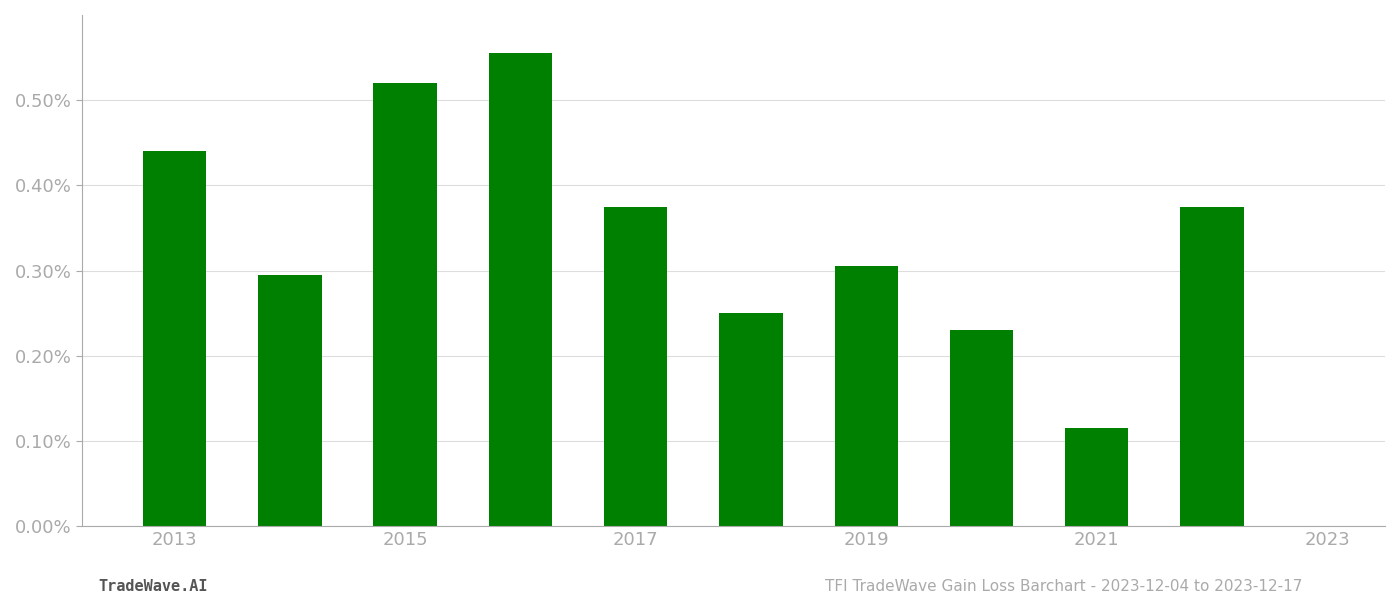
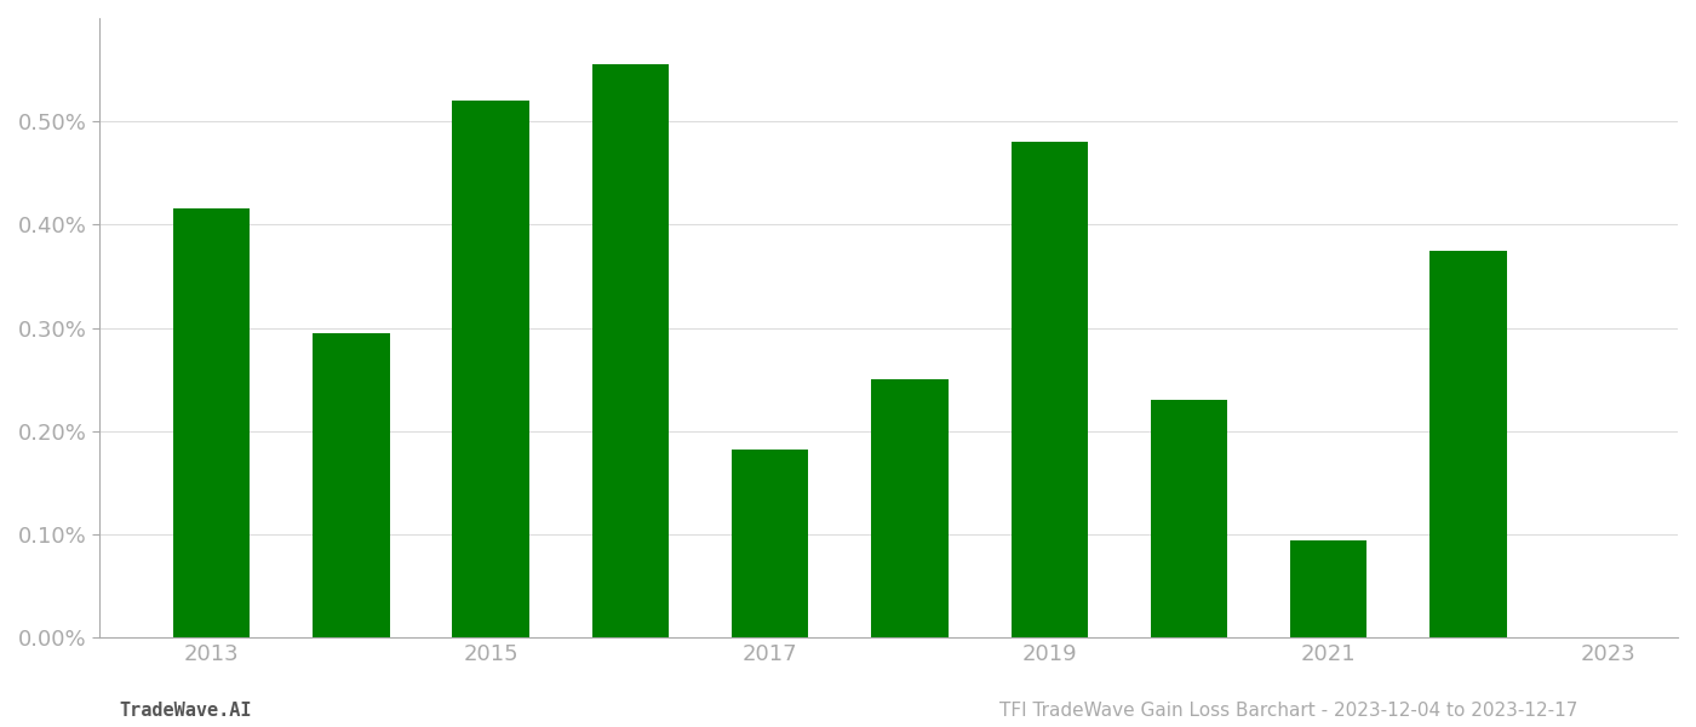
2013: 0.440% -> 0.416%
2017: 0.375% -> 0.182%
2019: 0.305% -> 0.480%
2021: 0.115% -> 0.094%
